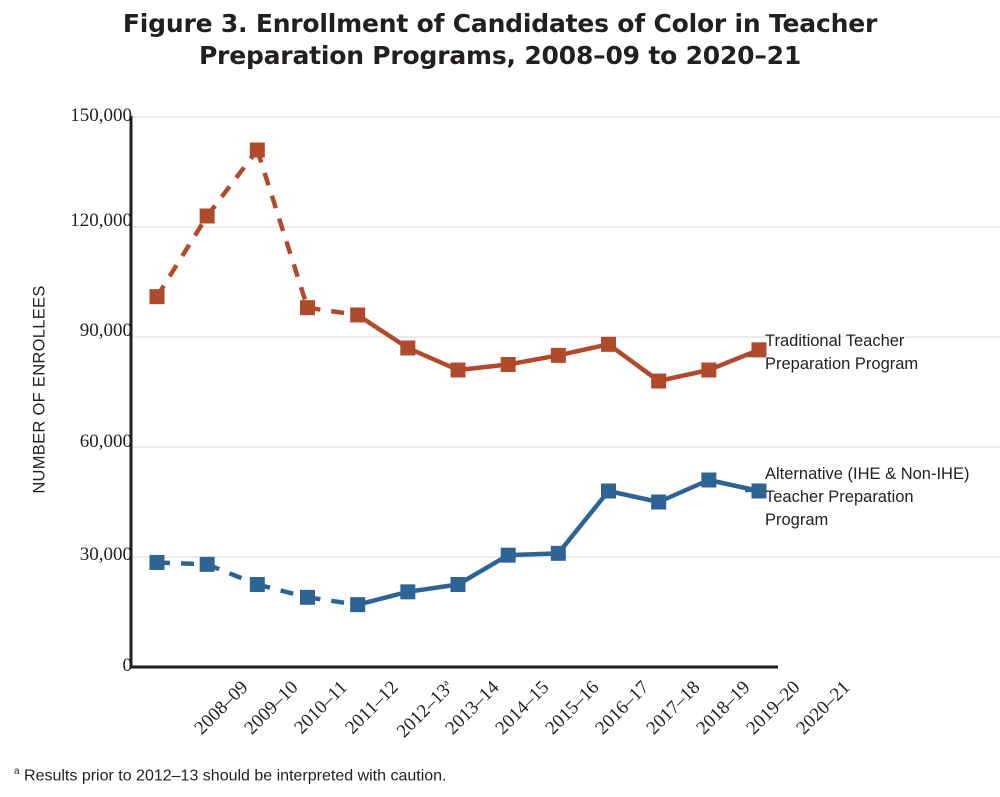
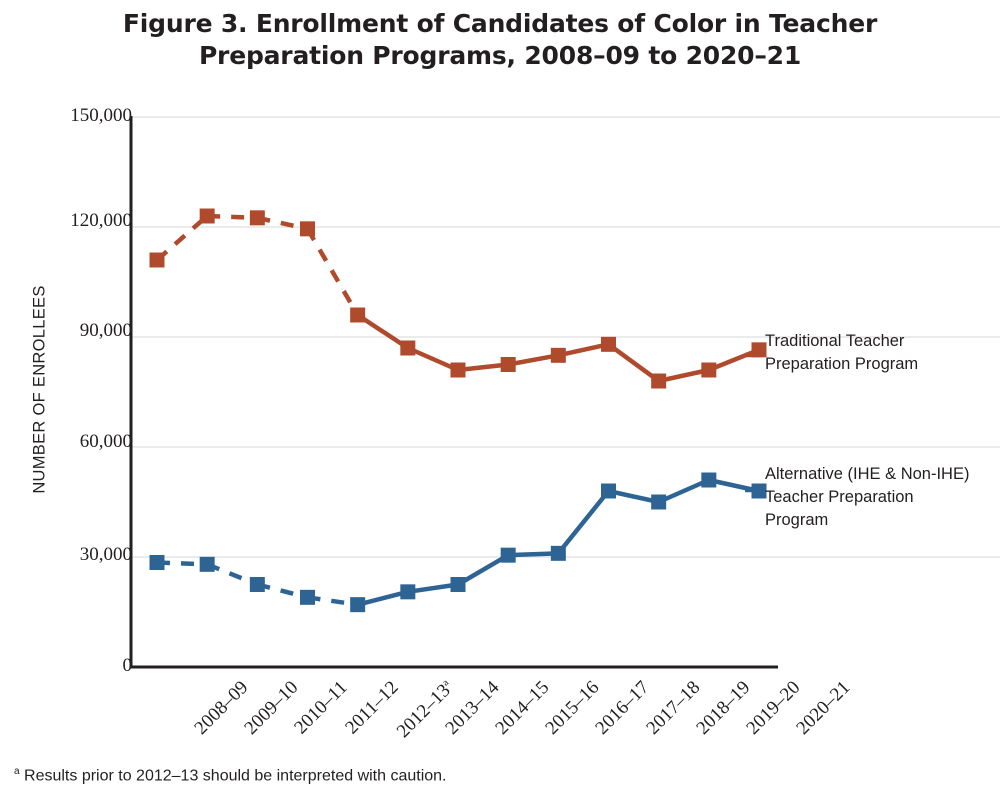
Traditional Teacher Preparation Program/2008–09: 101000 -> 111000
Traditional Teacher Preparation Program/2010–11: 141000 -> 122000
Traditional Teacher Preparation Program/2011–12: 98000 -> 120000
